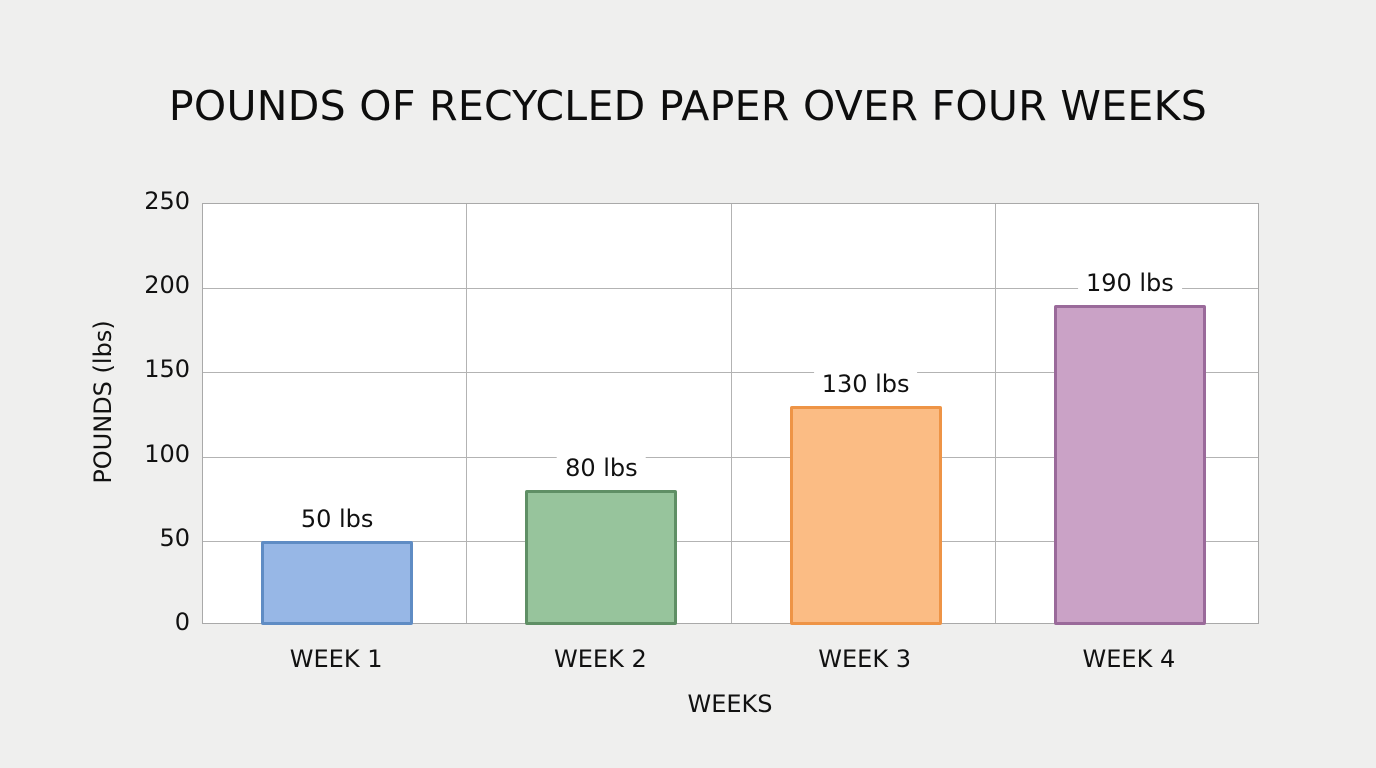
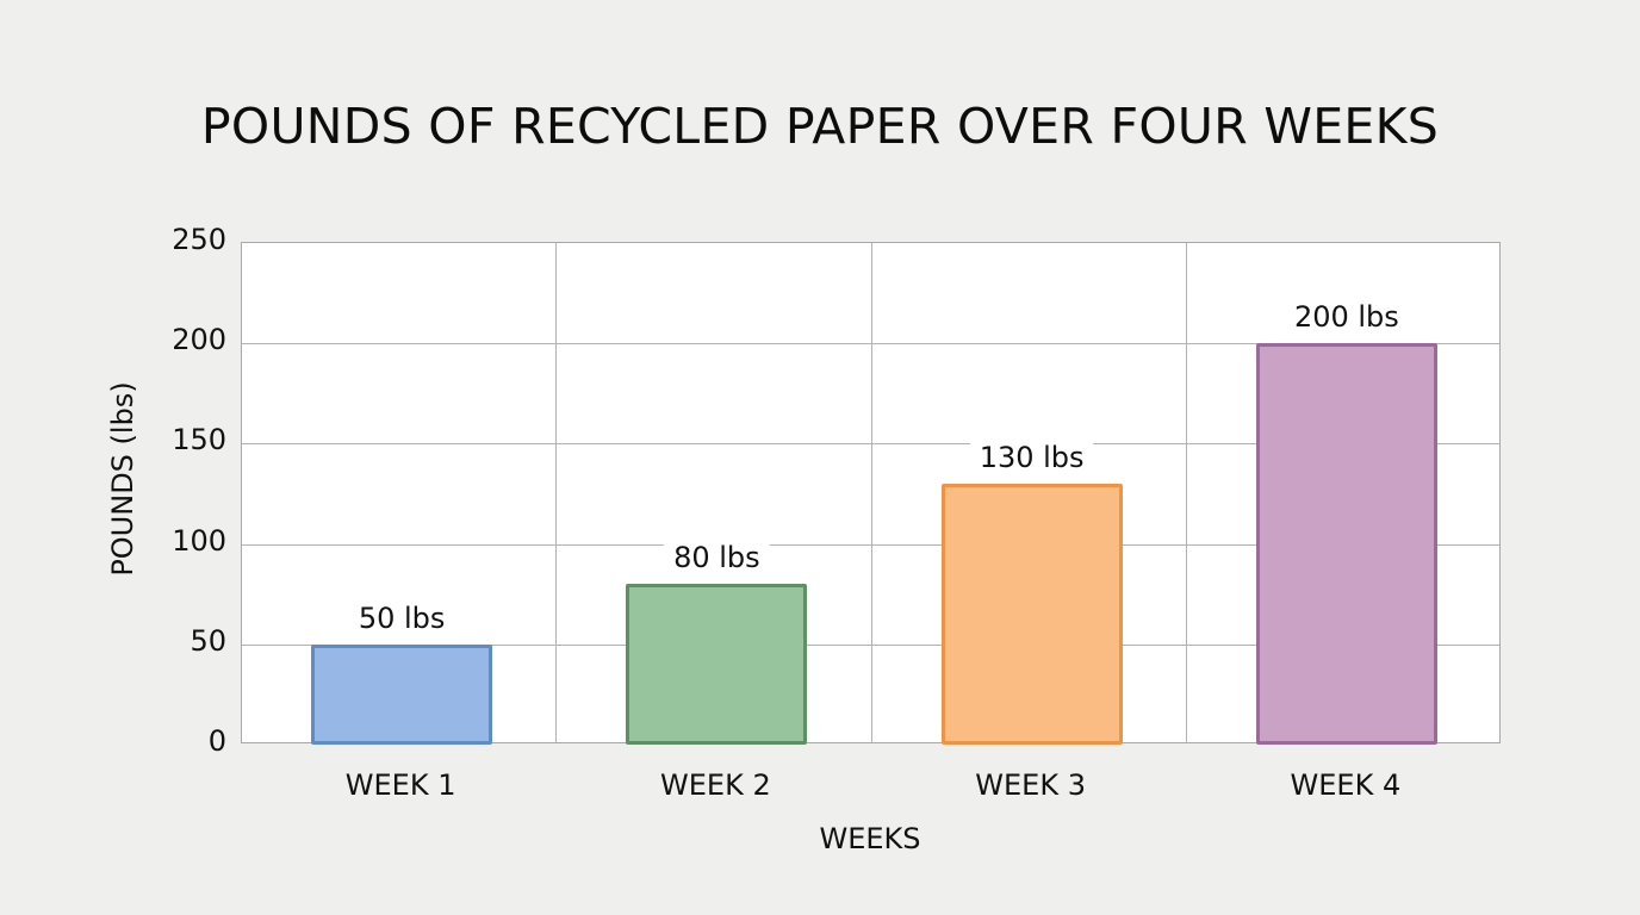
WEEK 4: 190 -> 200
